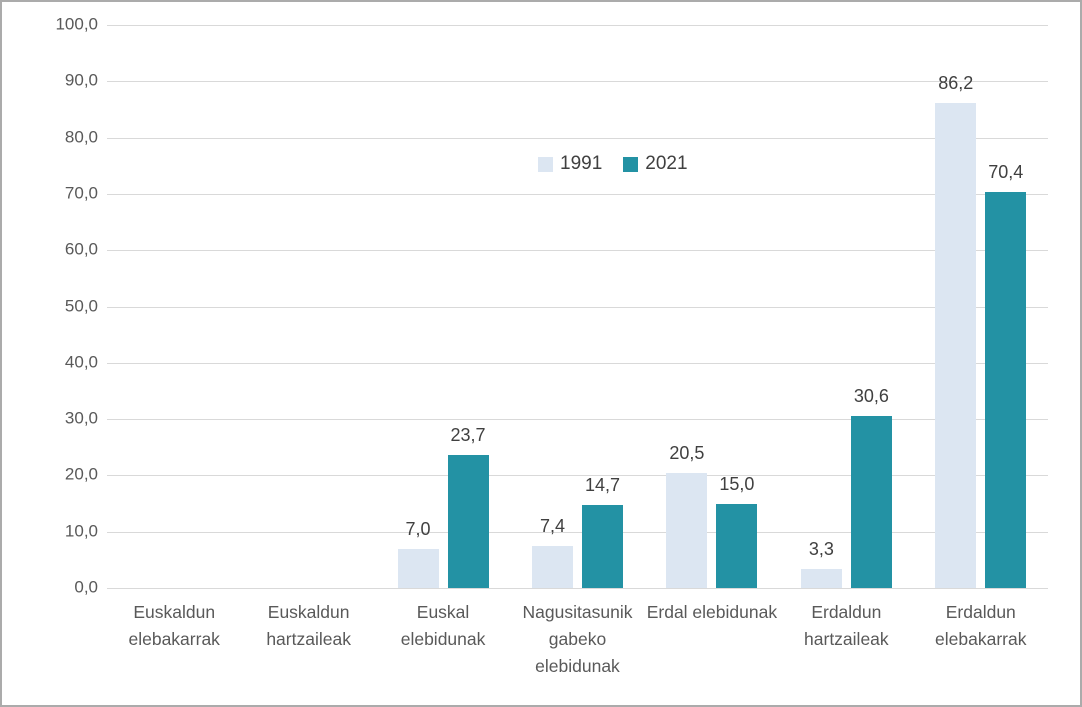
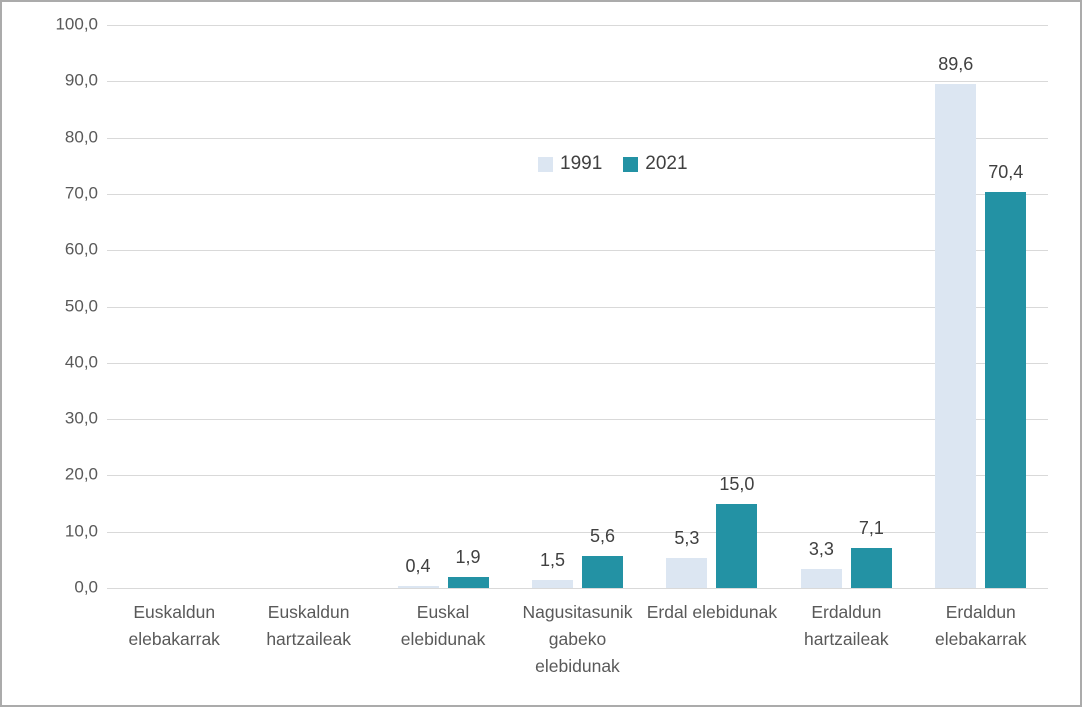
1991/Euskal elebidunak: 7,0 -> 0,4
2021/Euskal elebidunak: 23,7 -> 1,9
1991/Nagusitasunik gabeko elebidunak: 7,4 -> 1,5
2021/Nagusitasunik gabeko elebidunak: 14,7 -> 5,6
1991/Erdal elebidunak: 20,5 -> 5,3
2021/Erdaldun hartzaileak: 30,6 -> 7,1
1991/Erdaldun elebakarrak: 86,2 -> 89,6
